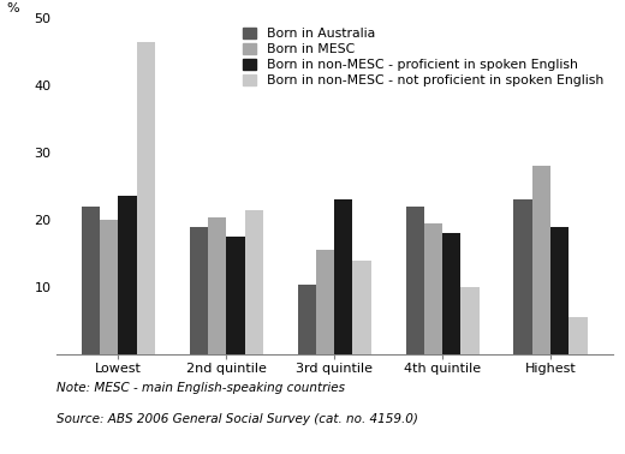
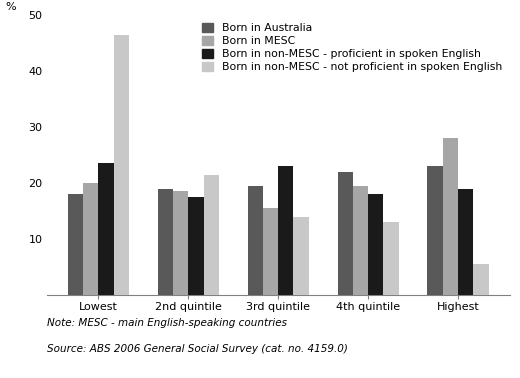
Born in Australia/Lowest: 22.0 -> 18.0
Born in MESC/2nd quintile: 20.4 -> 18.5
Born in Australia/3rd quintile: 10.4 -> 19.5
Born in non-MESC - not proficient in spoken English/4th quintile: 10.0 -> 13.0
